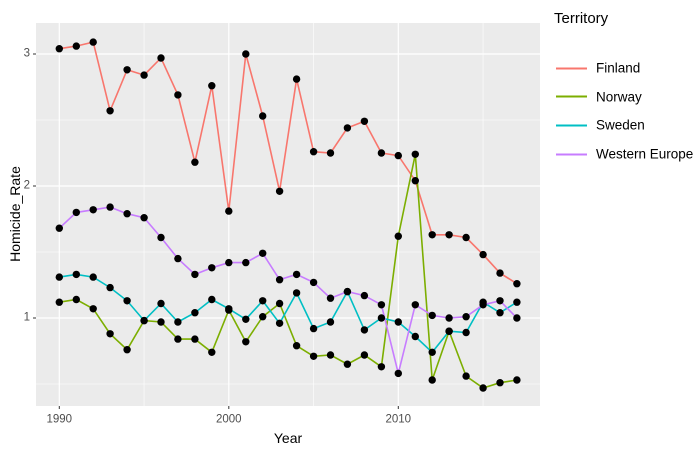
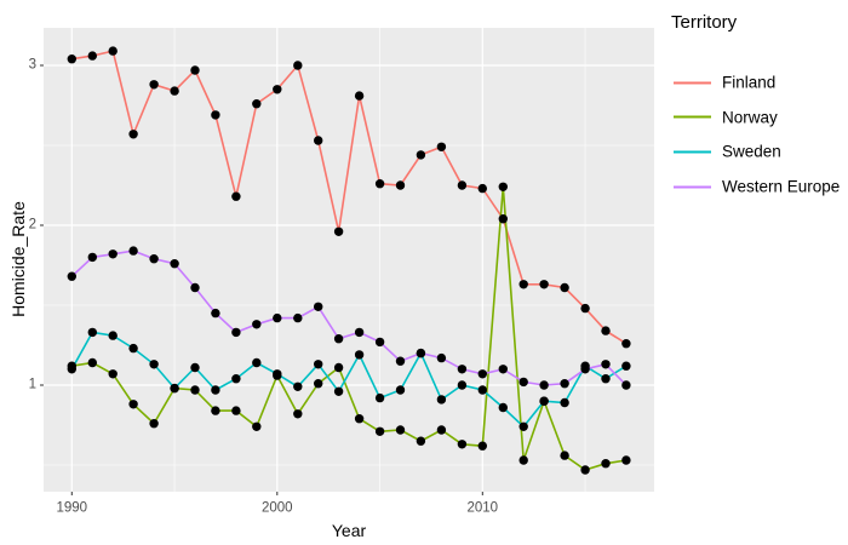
Sweden/1990: 1.31 -> 1.10
Finland/2000: 1.81 -> 2.85
Norway/2010: 1.62 -> 0.62
Western Europe/2010: 0.58 -> 1.07
